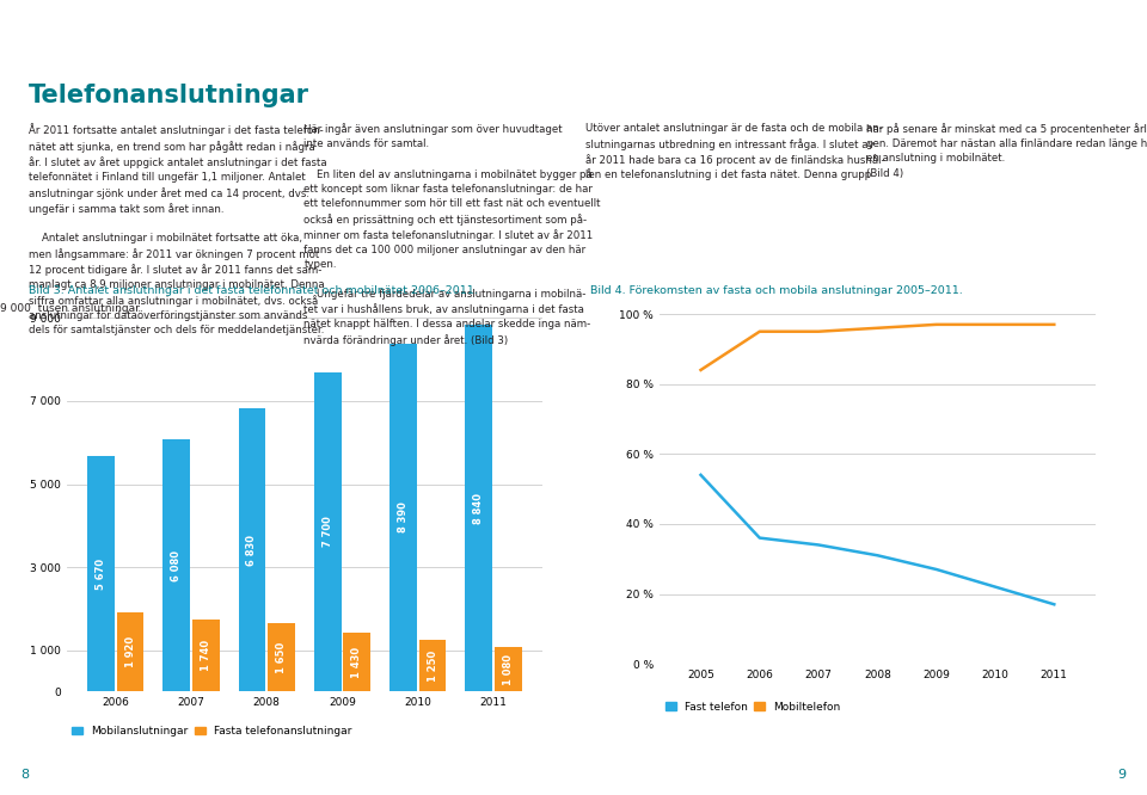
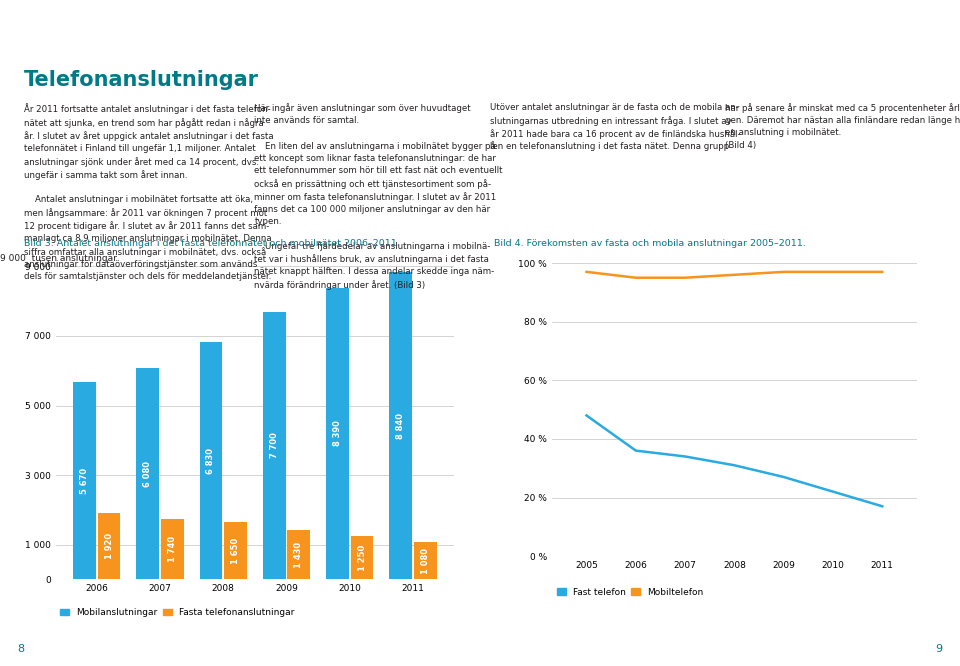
Fast telefon/2005: 54 % -> 48 %
Mobiltelefon/2005: 84 % -> 97 %
